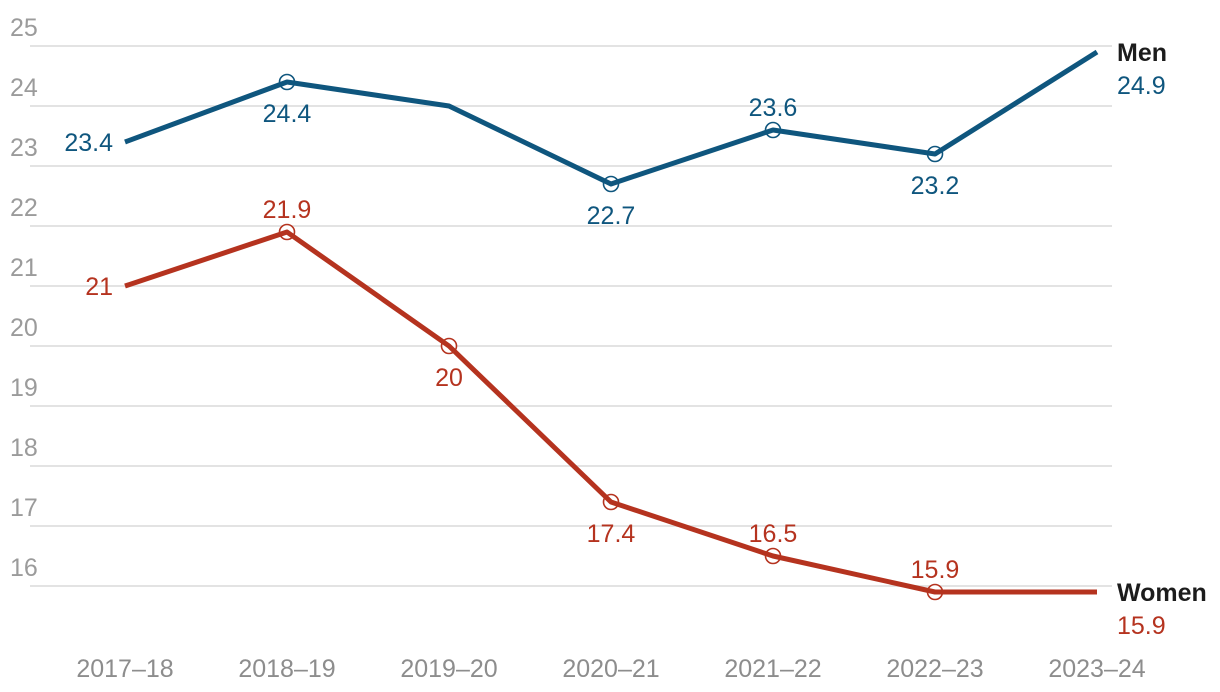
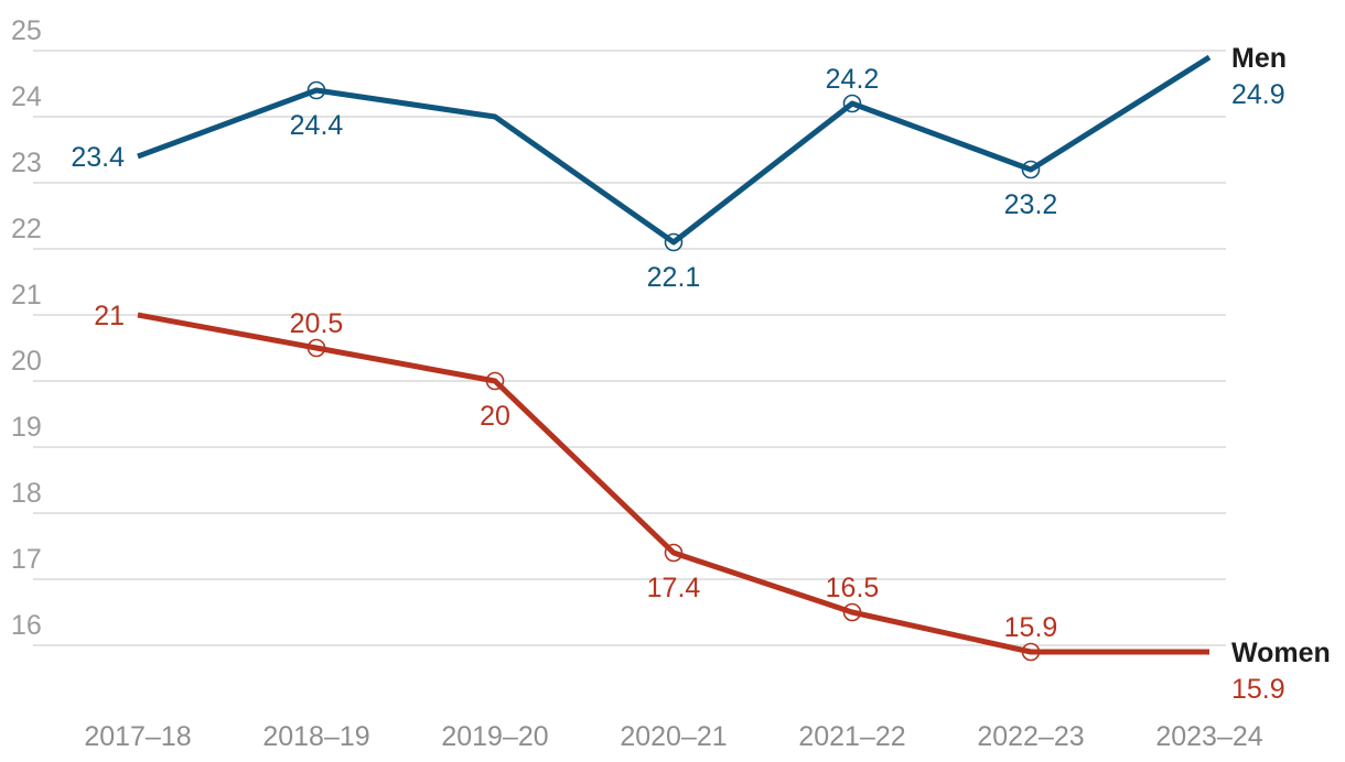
Women/2018–19: 21.9 -> 20.5
Men/2020–21: 22.7 -> 22.1
Men/2021–22: 23.6 -> 24.2
